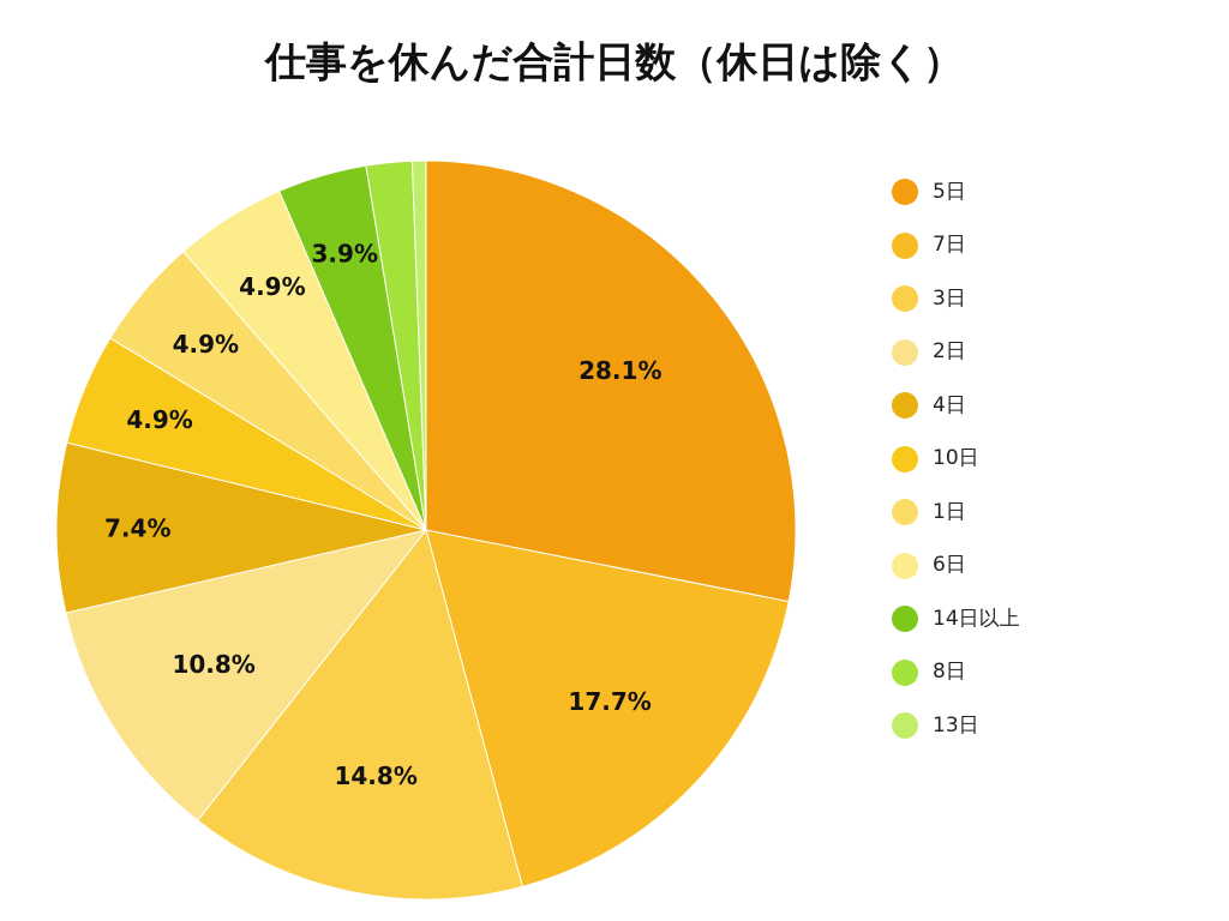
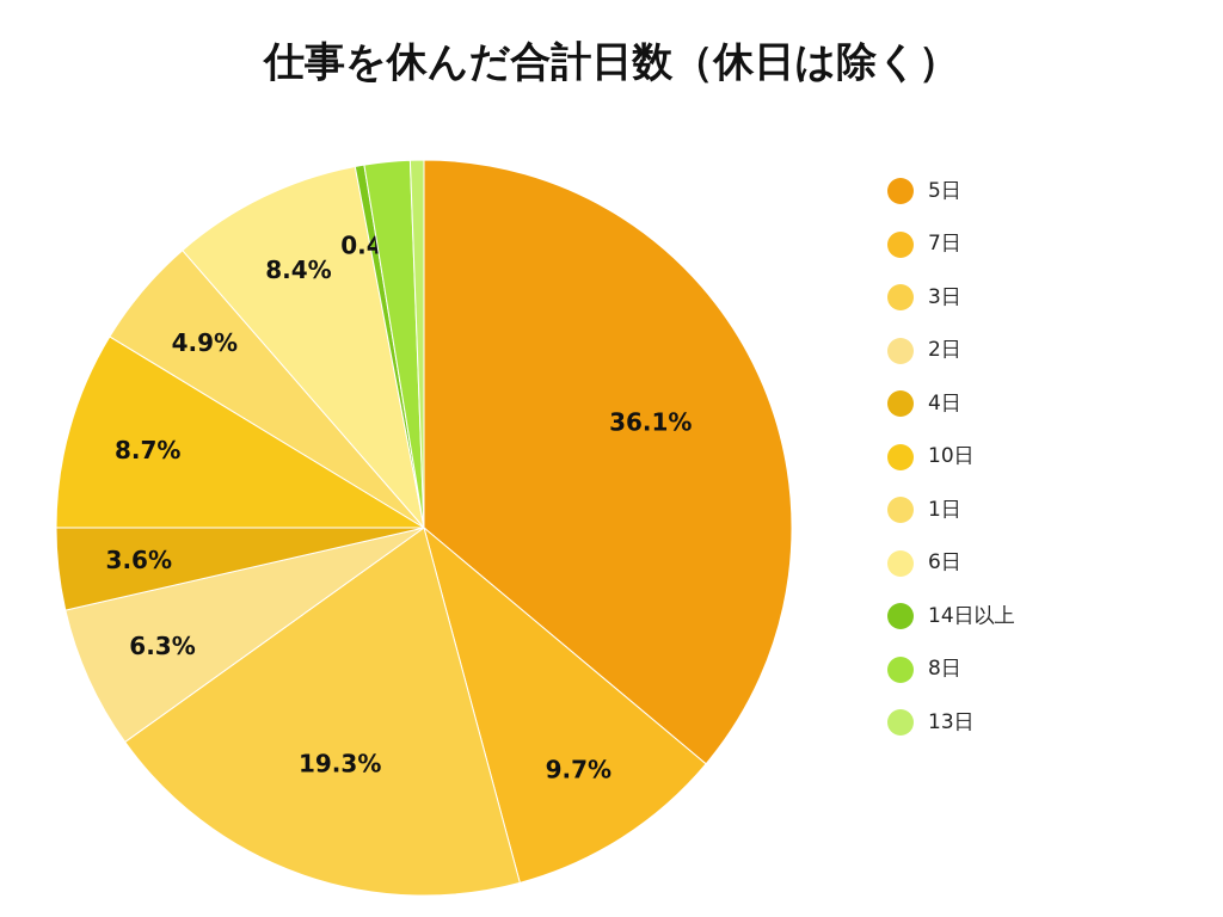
5日: 28.1% -> 36.1%
7日: 17.7% -> 9.7%
3日: 14.8% -> 19.3%
2日: 10.8% -> 6.3%
4日: 7.4% -> 3.6%
10日: 4.9% -> 8.7%
6日: 4.9% -> 8.4%
14日以上: 3.9% -> 0.4%
